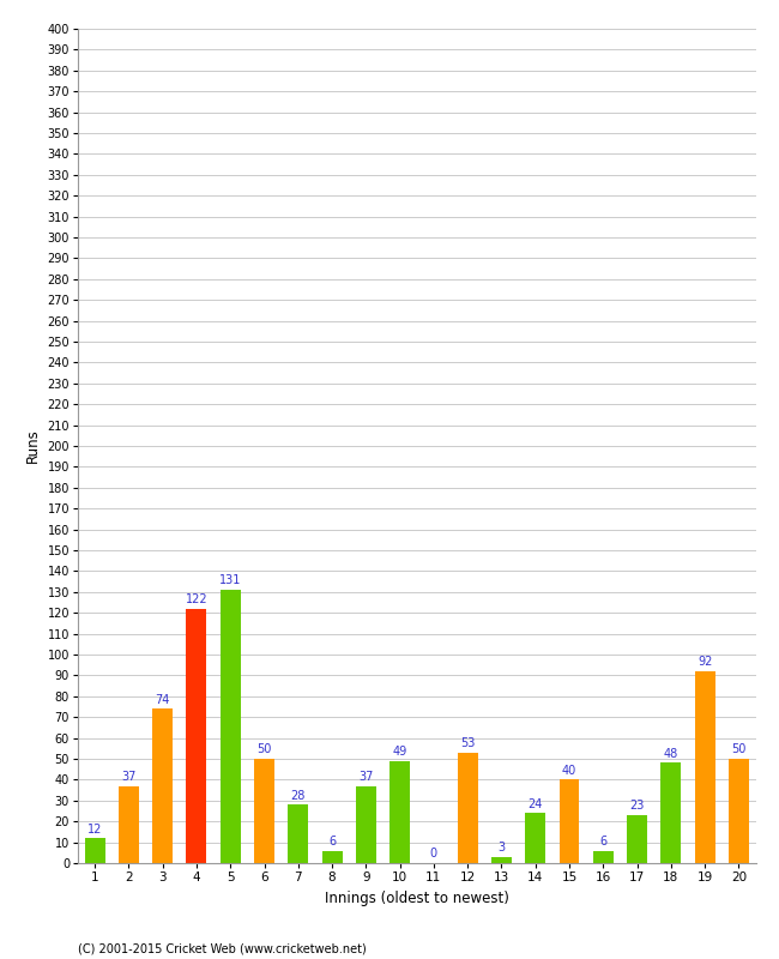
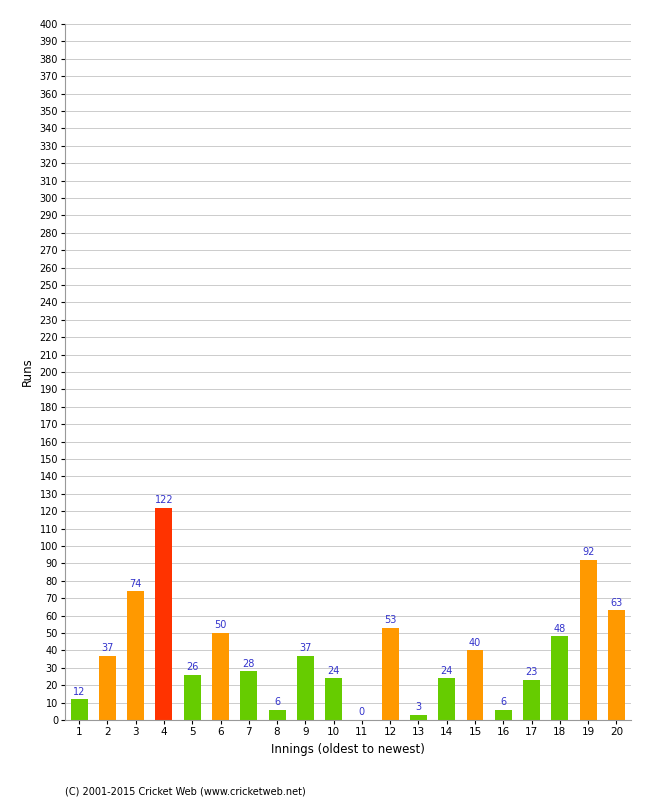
5: 131 -> 26
10: 49 -> 24
20: 50 -> 63
